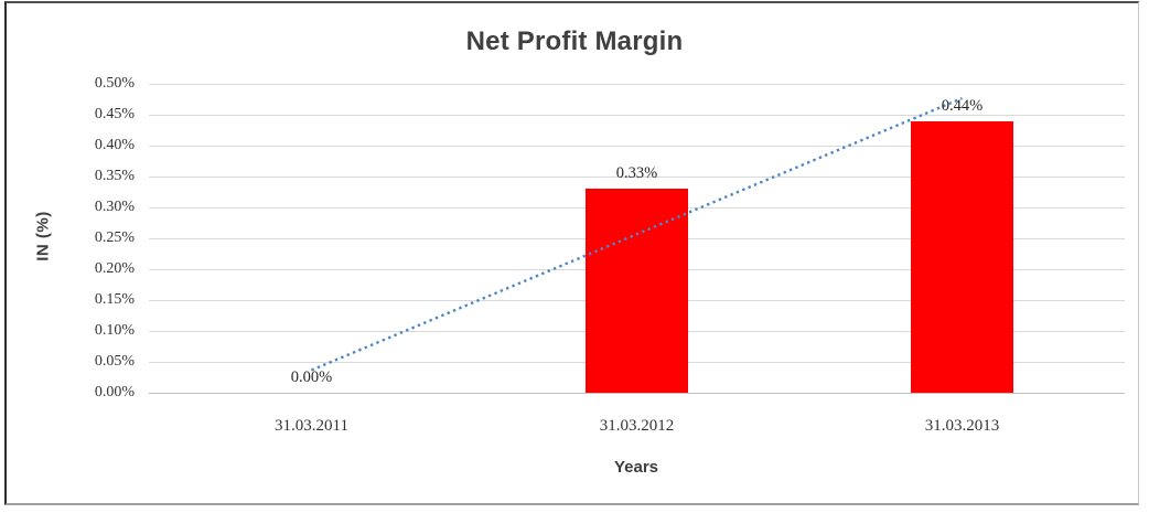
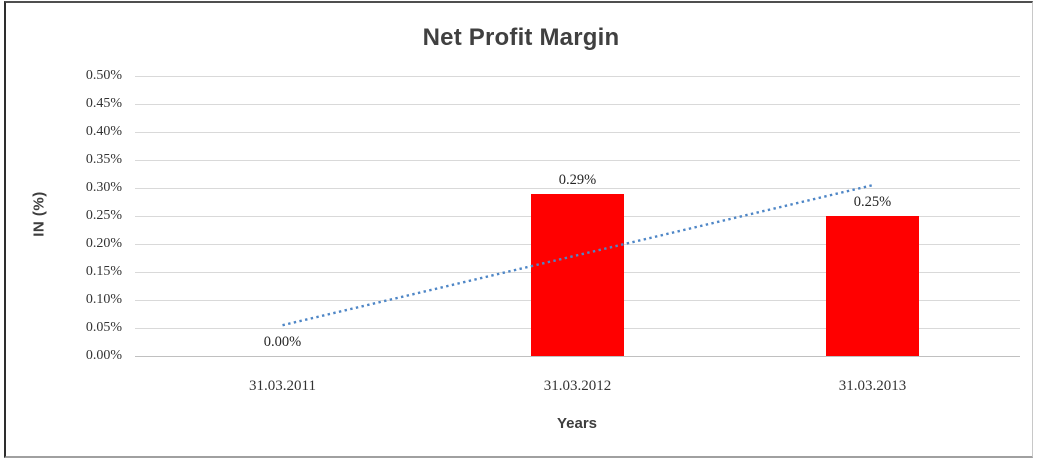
31.03.2012: 0.33% -> 0.29%
31.03.2013: 0.44% -> 0.25%
